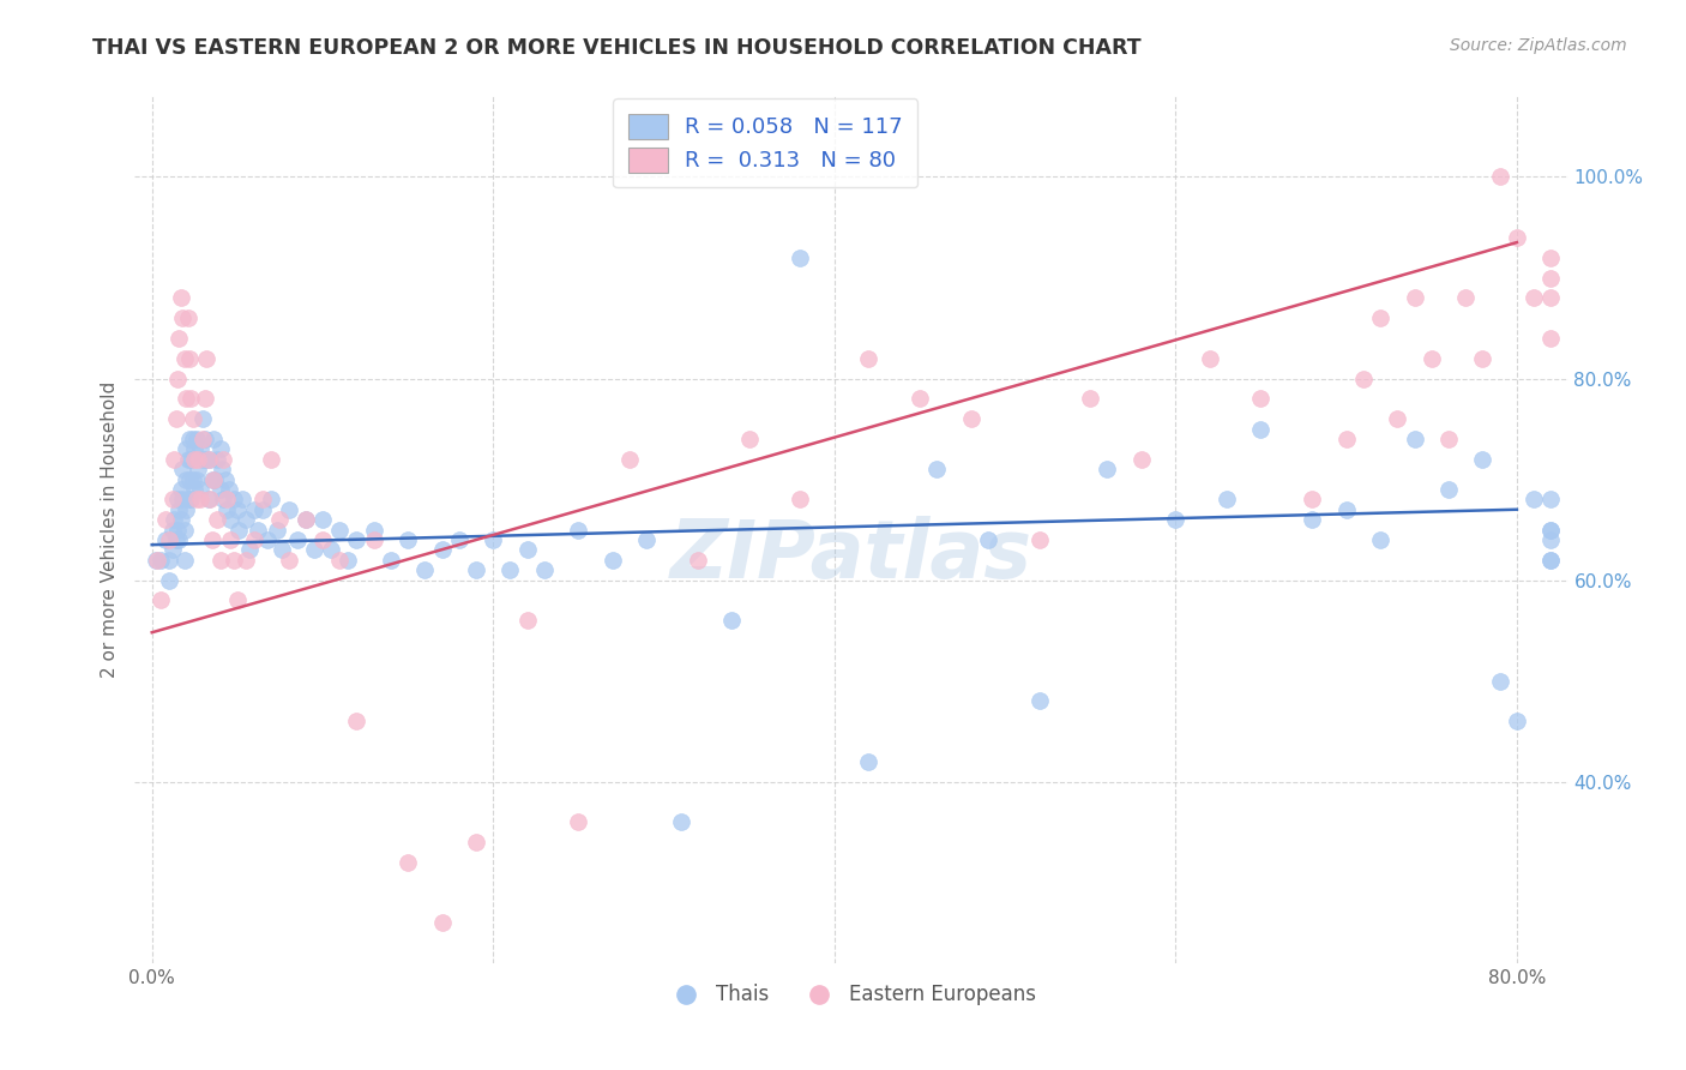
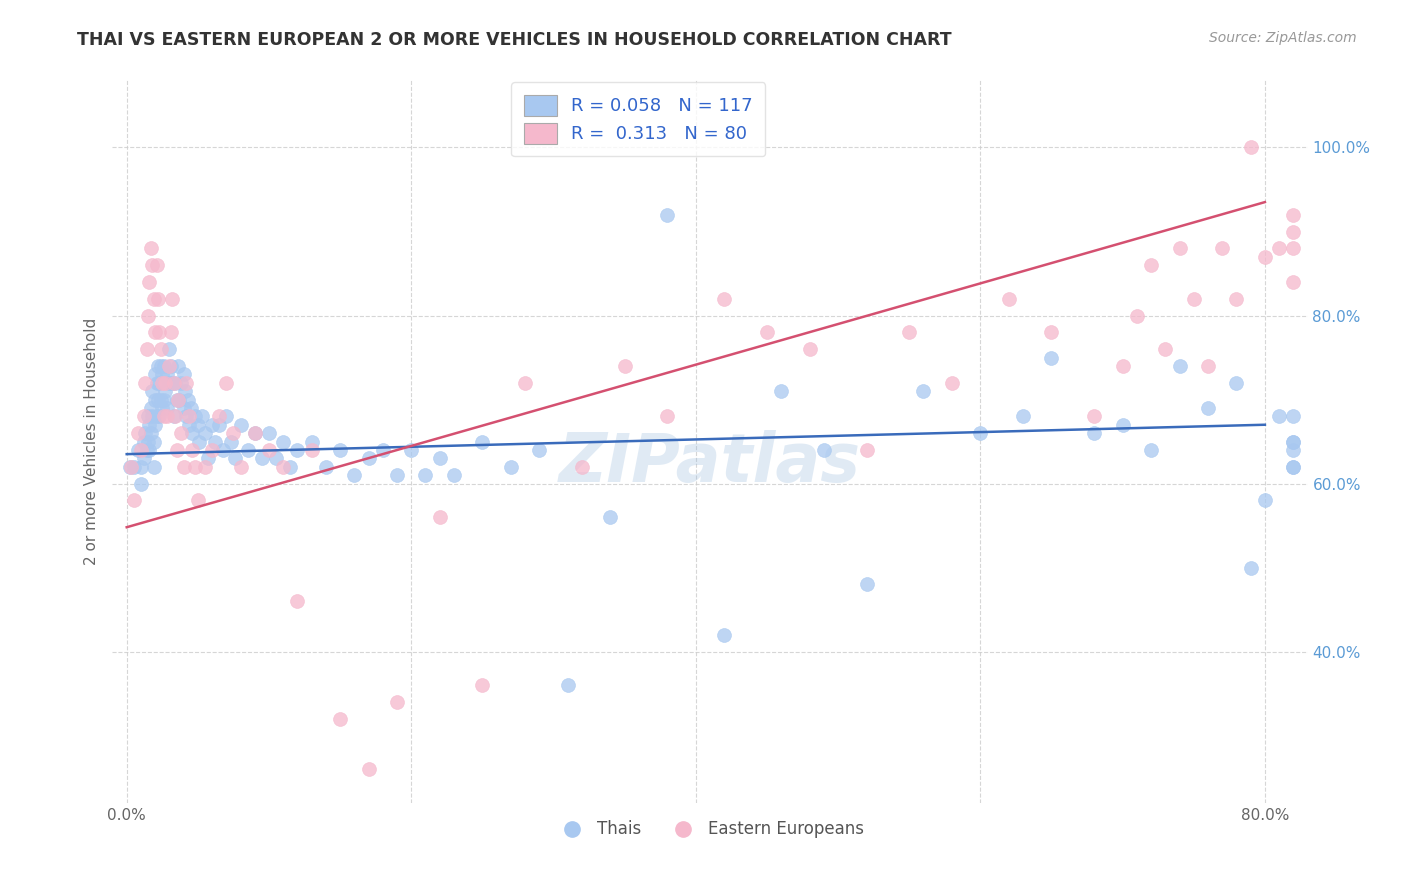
Thais/80.0%: 46% -> 58%
Eastern Europeans/80.0%: 94% -> 87%
